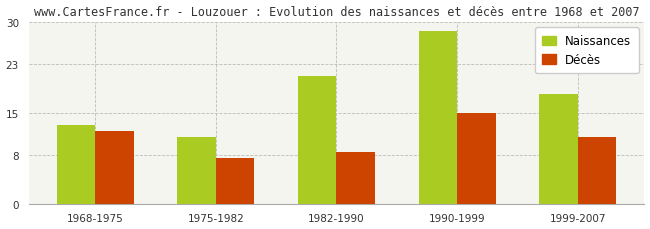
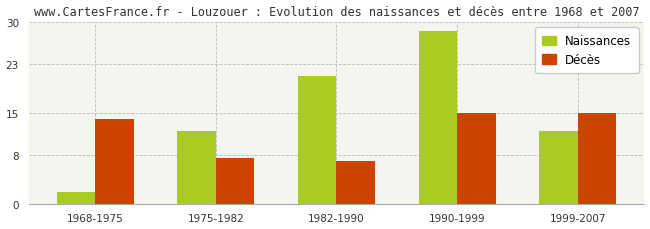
Naissances/1968-1975: 13.0 -> 2.0
Décès/1968-1975: 12.0 -> 14.0
Naissances/1975-1982: 11.0 -> 12.0
Décès/1982-1990: 8.5 -> 7.0
Naissances/1999-2007: 18.0 -> 12.0
Décès/1999-2007: 11.0 -> 15.0
